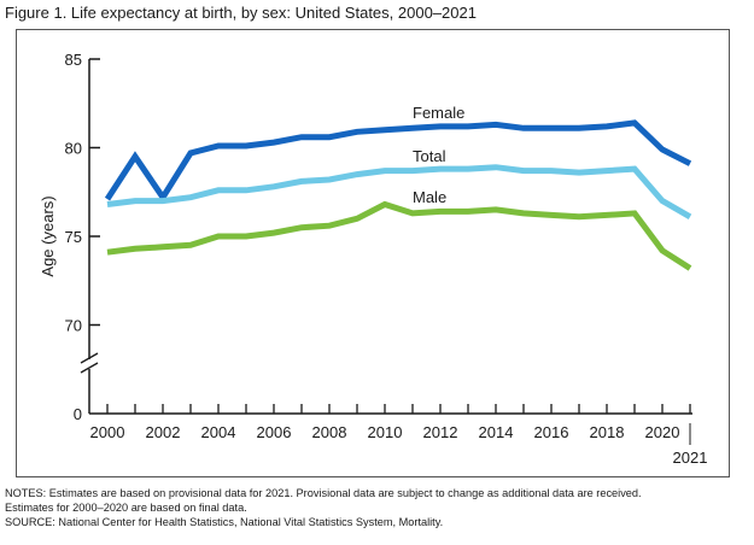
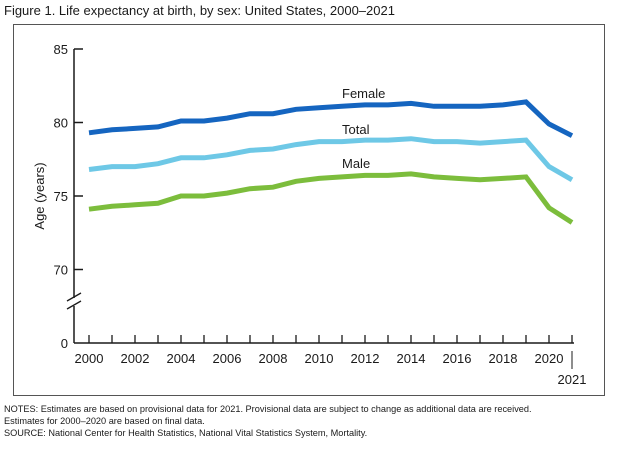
Female/2000: 77.1 -> 79.3
Female/2002: 77.2 -> 79.6
Male/2010: 76.8 -> 76.2
